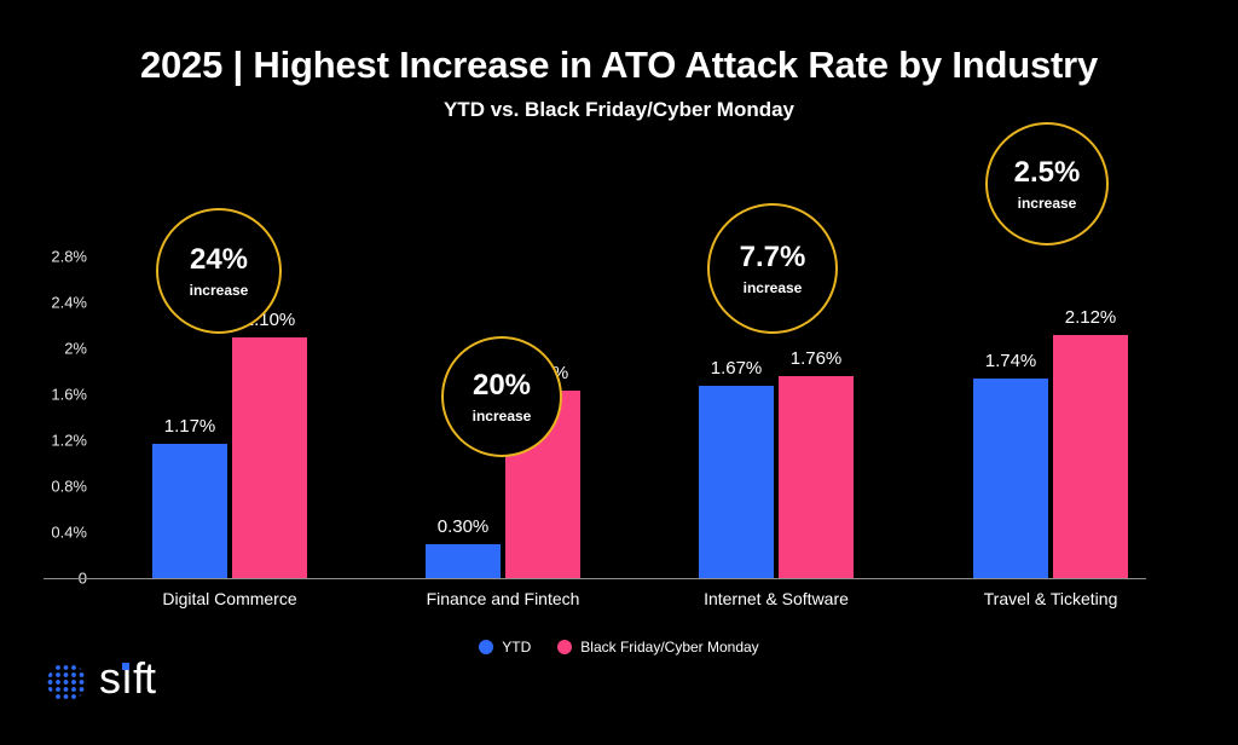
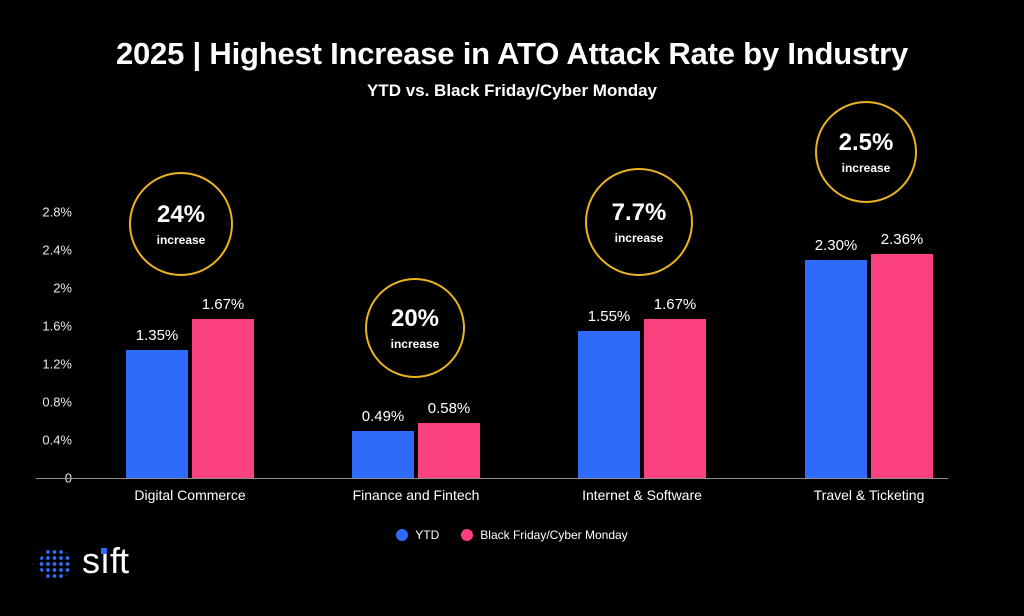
YTD/Digital Commerce: 1.17% -> 1.35%
Black Friday/Cyber Monday/Digital Commerce: 2.10% -> 1.67%
YTD/Finance and Fintech: 0.30% -> 0.49%
Black Friday/Cyber Monday/Finance and Fintech: 1.63% -> 0.58%
YTD/Internet & Software: 1.67% -> 1.55%
Black Friday/Cyber Monday/Internet & Software: 1.76% -> 1.67%
YTD/Travel & Ticketing: 1.74% -> 2.30%
Black Friday/Cyber Monday/Travel & Ticketing: 2.12% -> 2.36%
